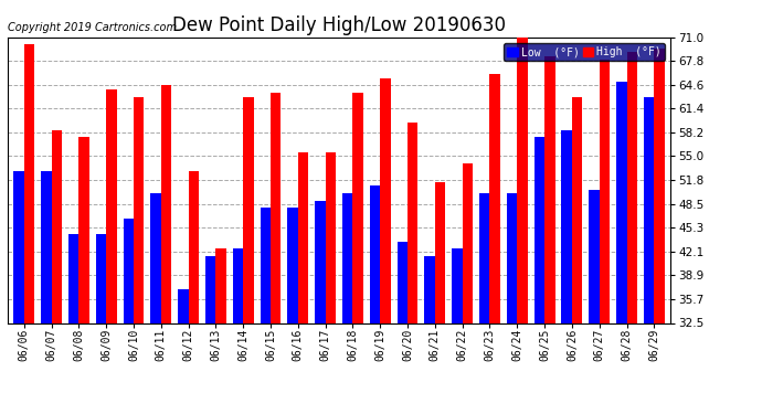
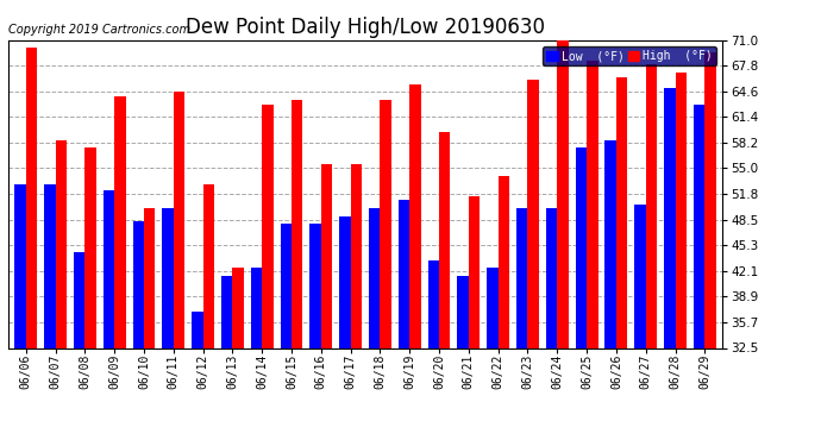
Low (°F)/06/09: 44.5 -> 52.2
Low (°F)/06/10: 46.5 -> 48.4
High (°F)/06/10: 63.0 -> 50.0
High (°F)/06/26: 63.0 -> 66.4
High (°F)/06/28: 69.0 -> 67.0
